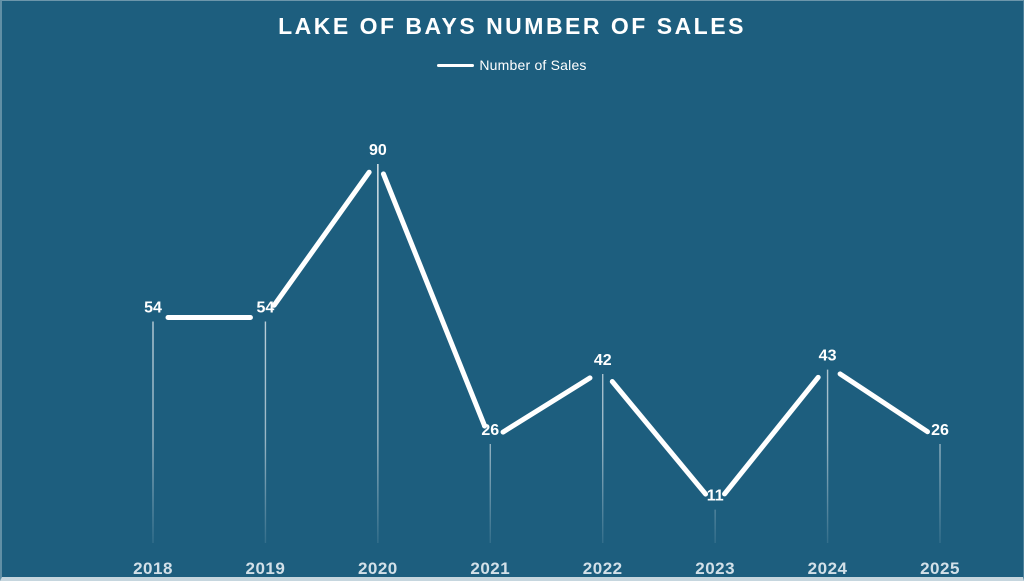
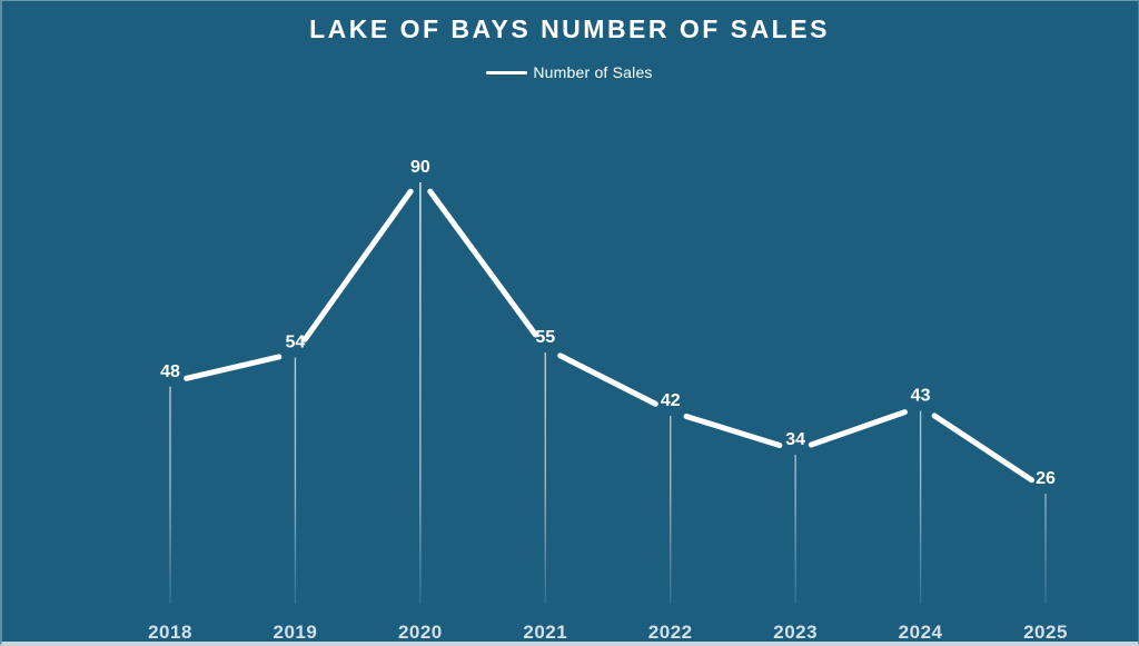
2018: 54 -> 48
2021: 26 -> 55
2023: 11 -> 34
